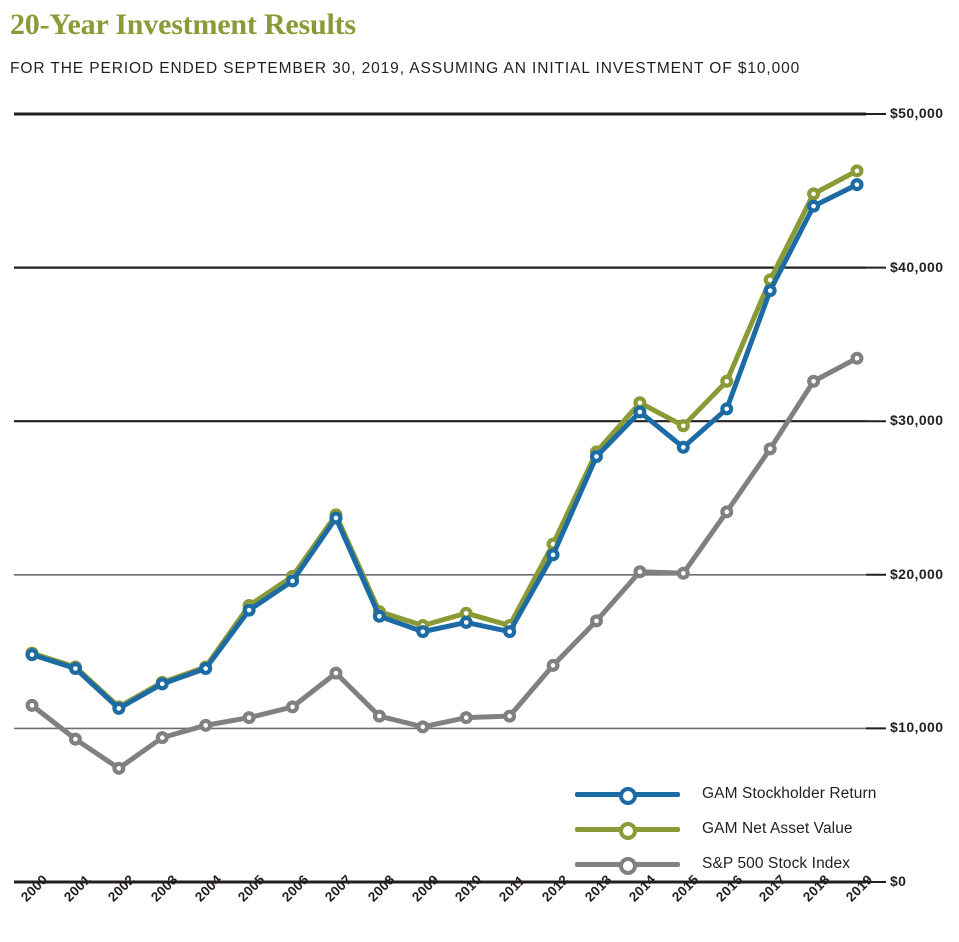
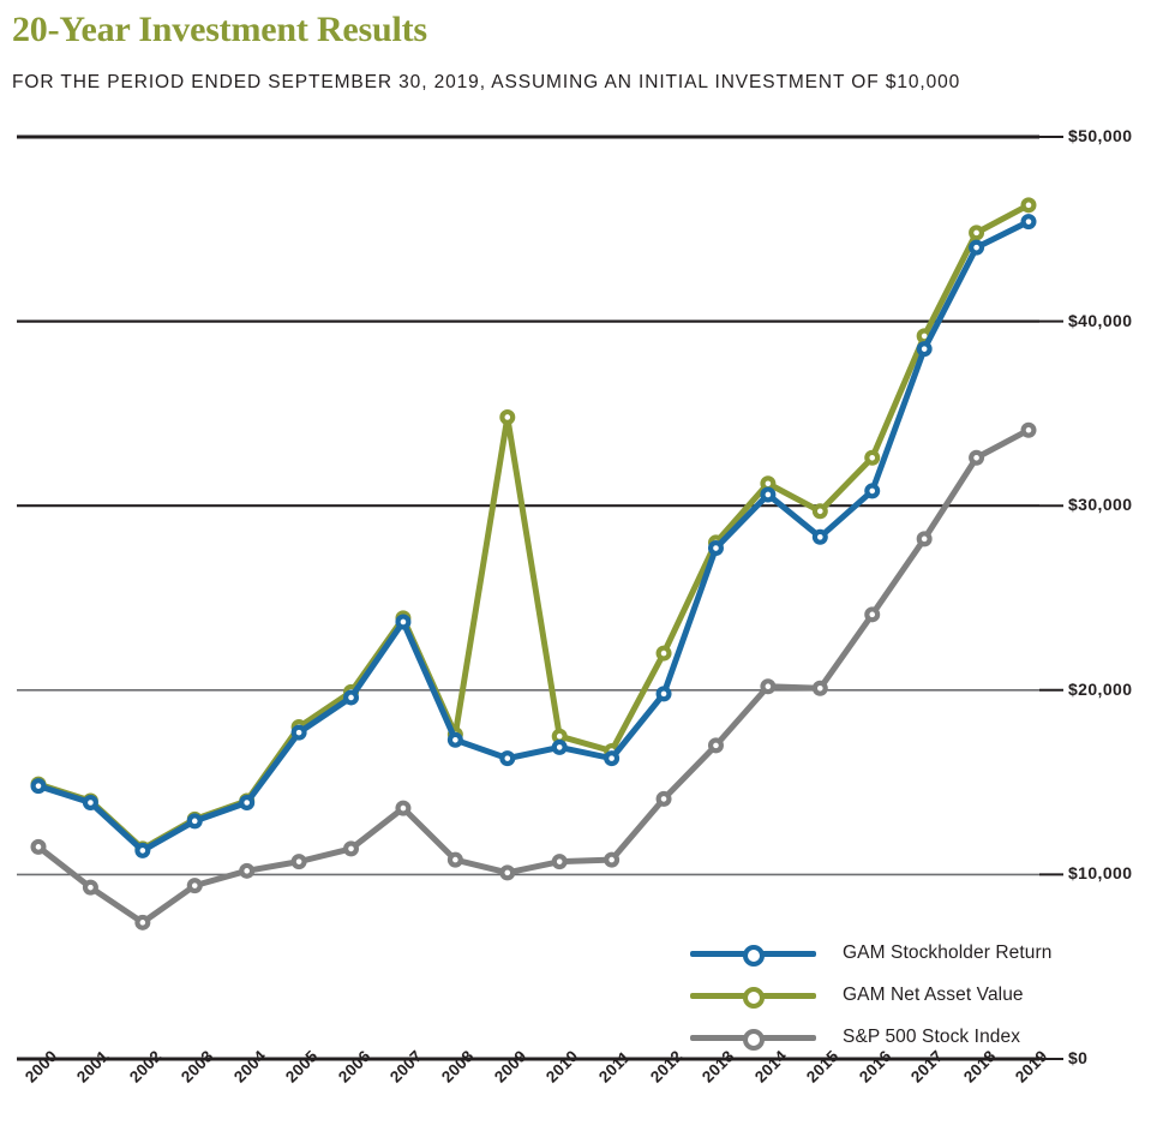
GAM Net Asset Value/2009: $16700 -> $34800
GAM Stockholder Return/2012: $21300 -> $19800
